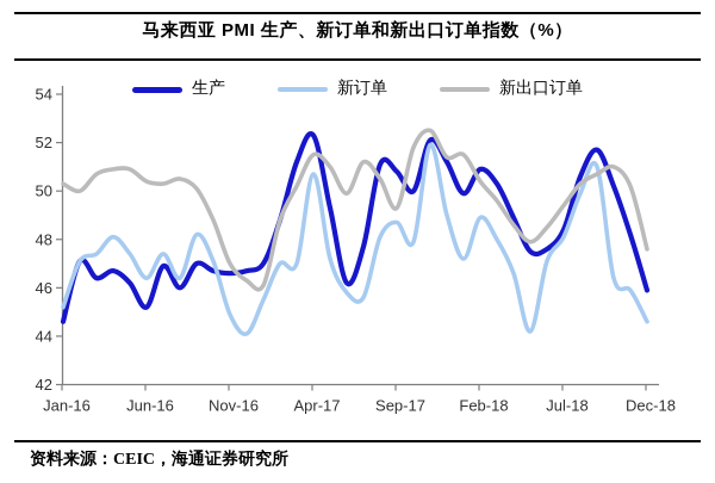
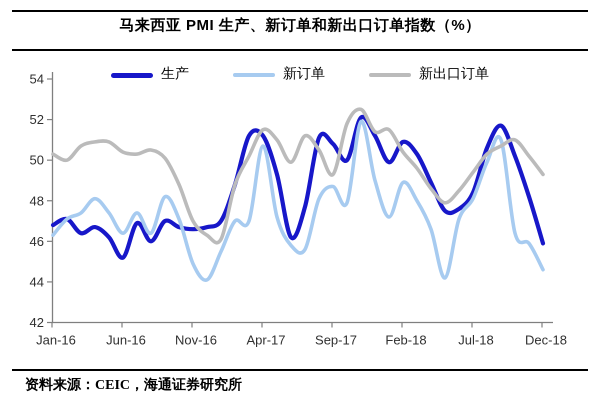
生产/Jan-16: 44.6 -> 46.8
新订单/Jan-16: 45.2 -> 46.3
生产/Apr-17: 52.3 -> 51.2
新出口订单/Dec-18: 47.6 -> 49.3
